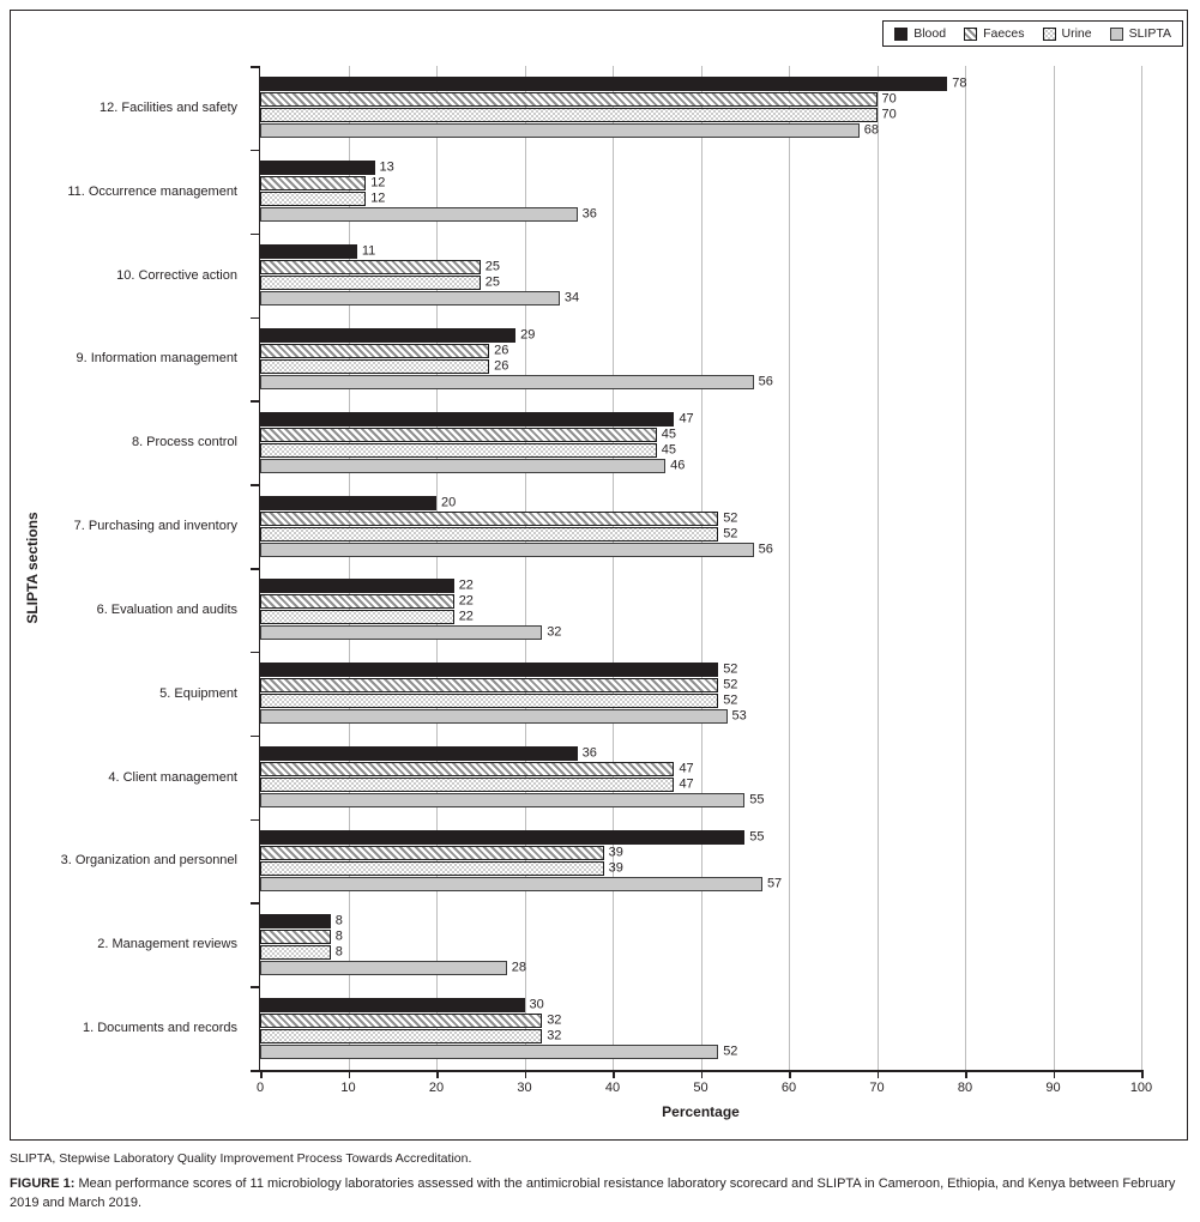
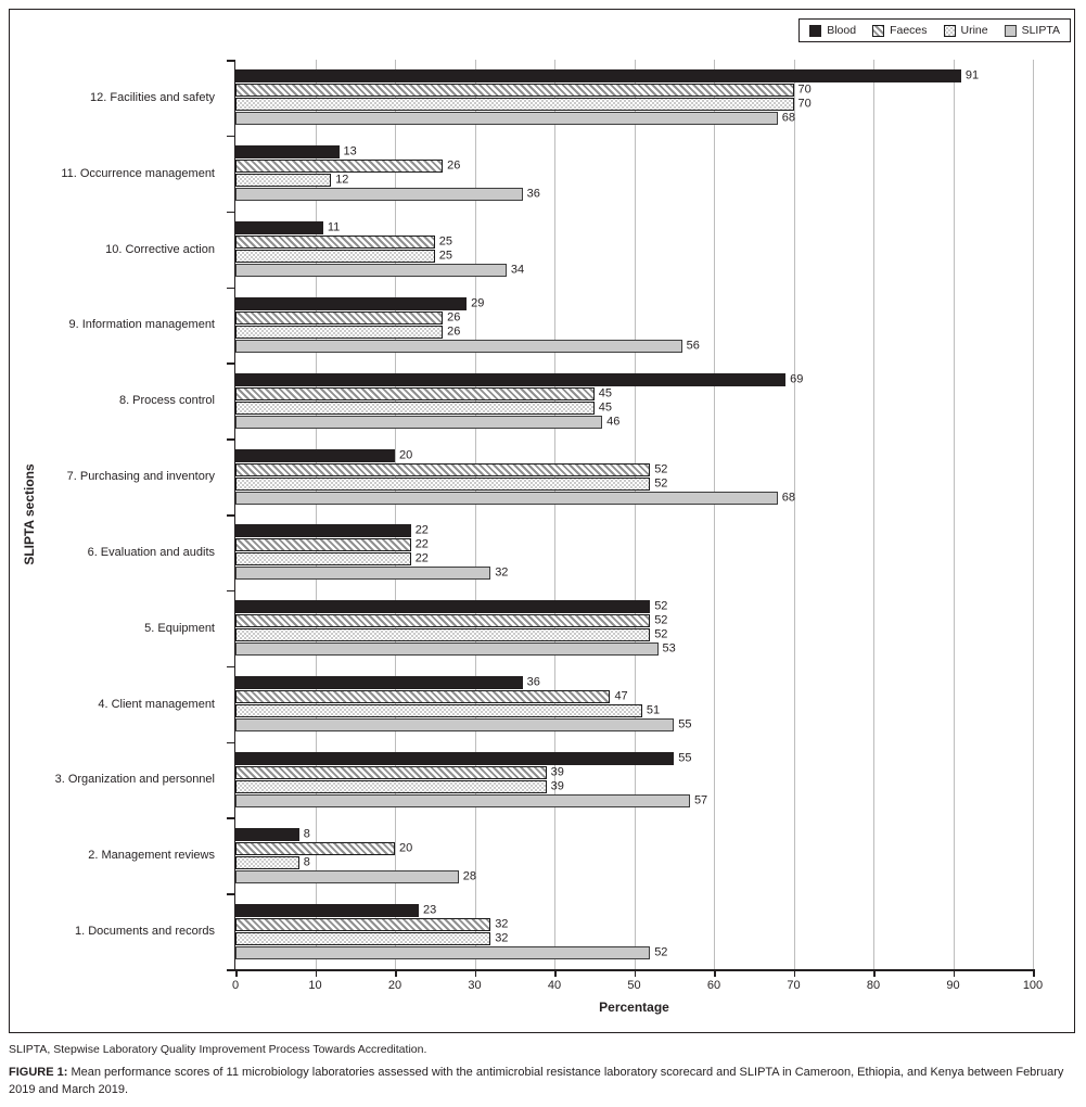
Blood/12. Facilities and safety: 78 -> 91
Faeces/11. Occurrence management: 12 -> 26
Blood/8. Process control: 47 -> 69
SLIPTA/7. Purchasing and inventory: 56 -> 68
Urine/4. Client management: 47 -> 51
Faeces/2. Management reviews: 8 -> 20
Blood/1. Documents and records: 30 -> 23
